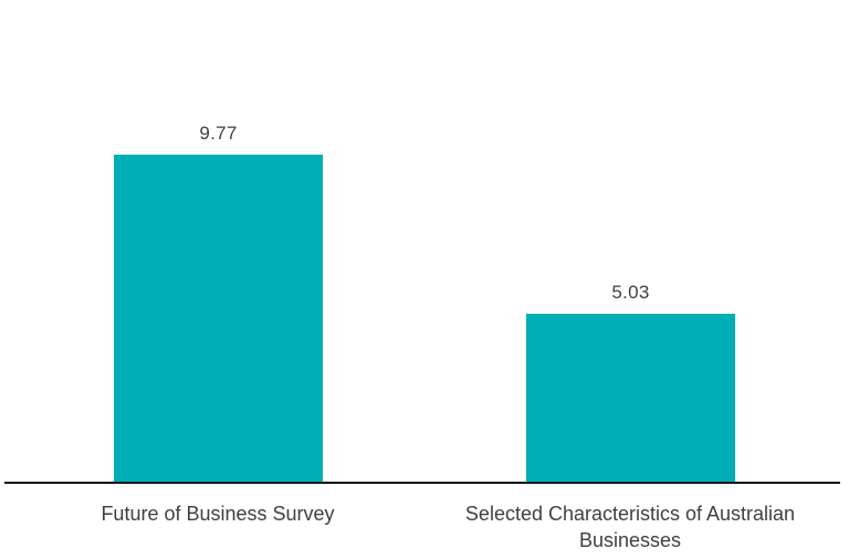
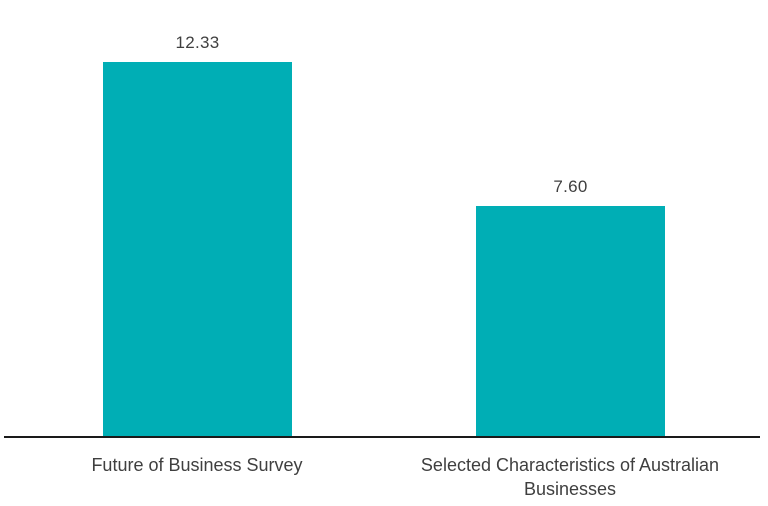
Future of Business Survey: 9.77 -> 12.33
Selected Characteristics of Australian Businesses: 5.03 -> 7.60
